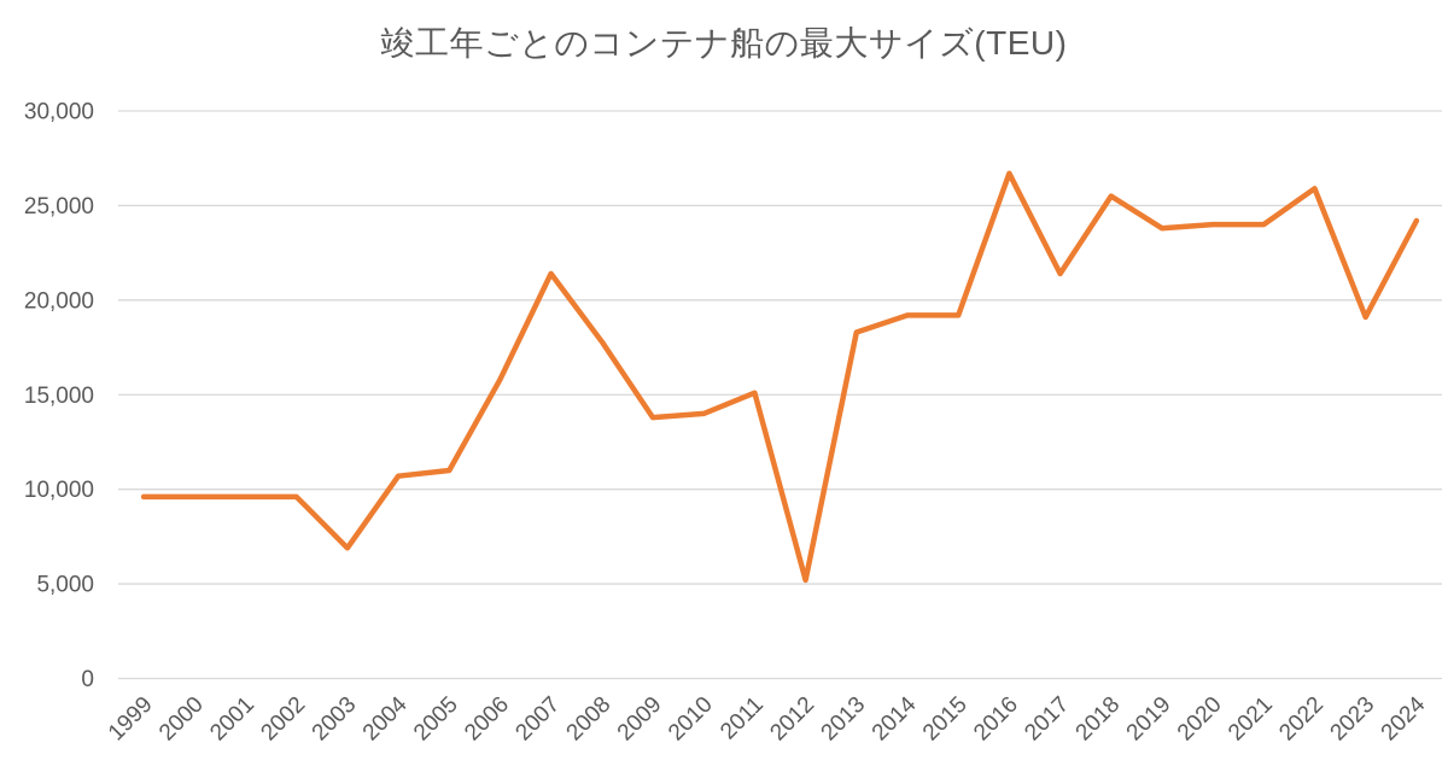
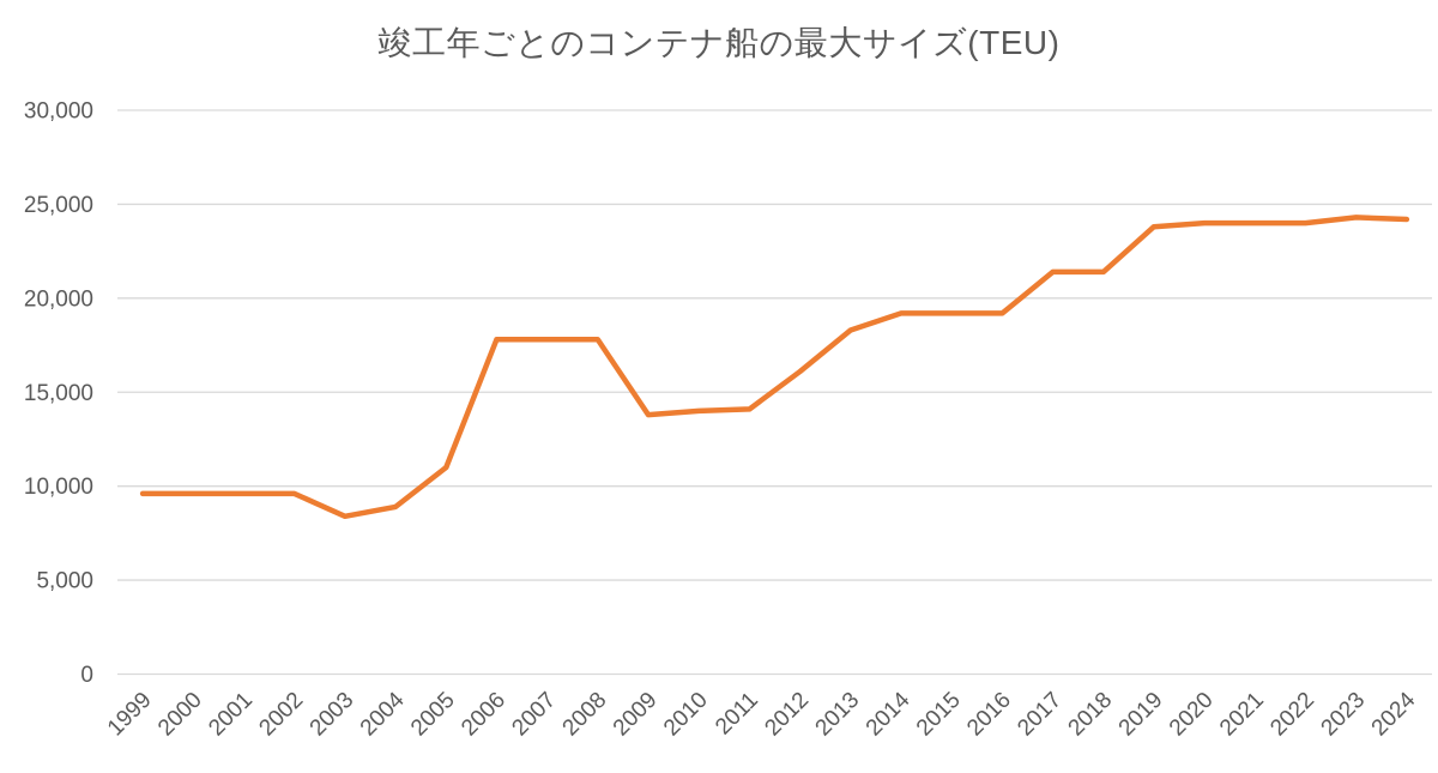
2003: 6900 -> 8400
2004: 10700 -> 8900
2006: 15800 -> 17800
2007: 21400 -> 17800
2011: 15100 -> 14100
2012: 5200 -> 16100
2016: 26700 -> 19200
2018: 25500 -> 21400
2022: 25900 -> 24000
2023: 19100 -> 24300
